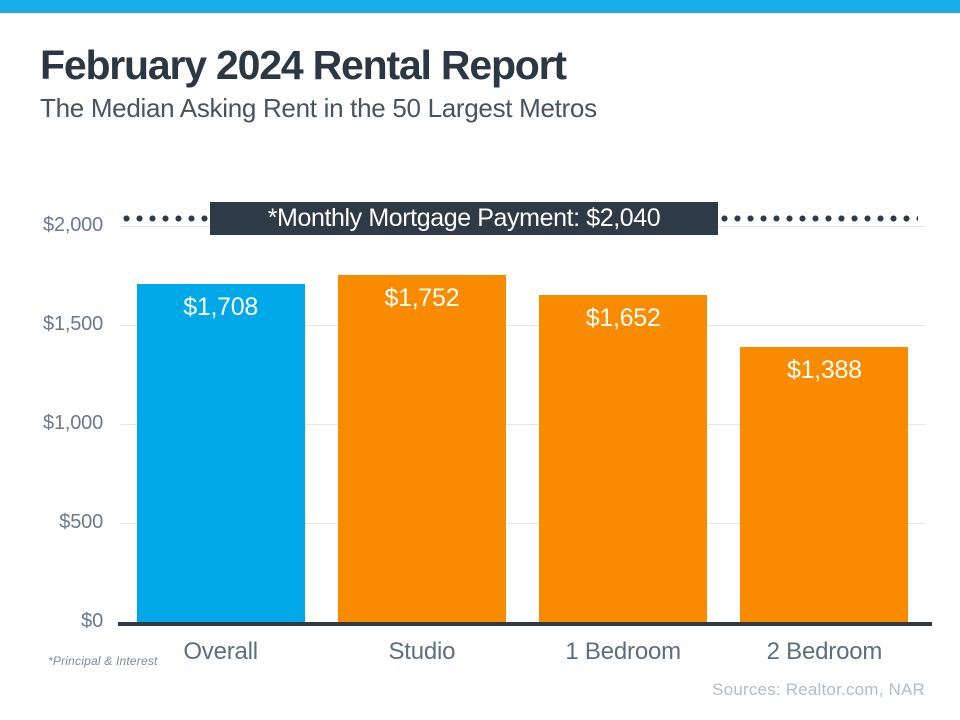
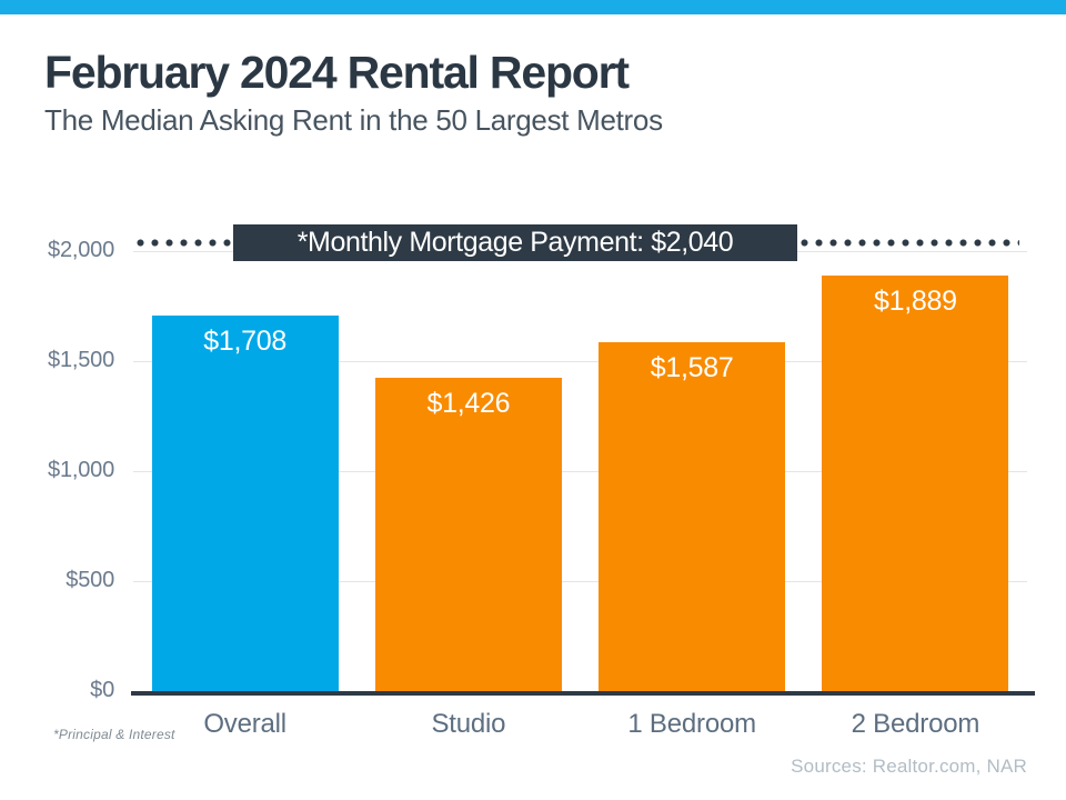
Studio: $1,752 -> $1,426
1 Bedroom: $1,652 -> $1,587
2 Bedroom: $1,388 -> $1,889
